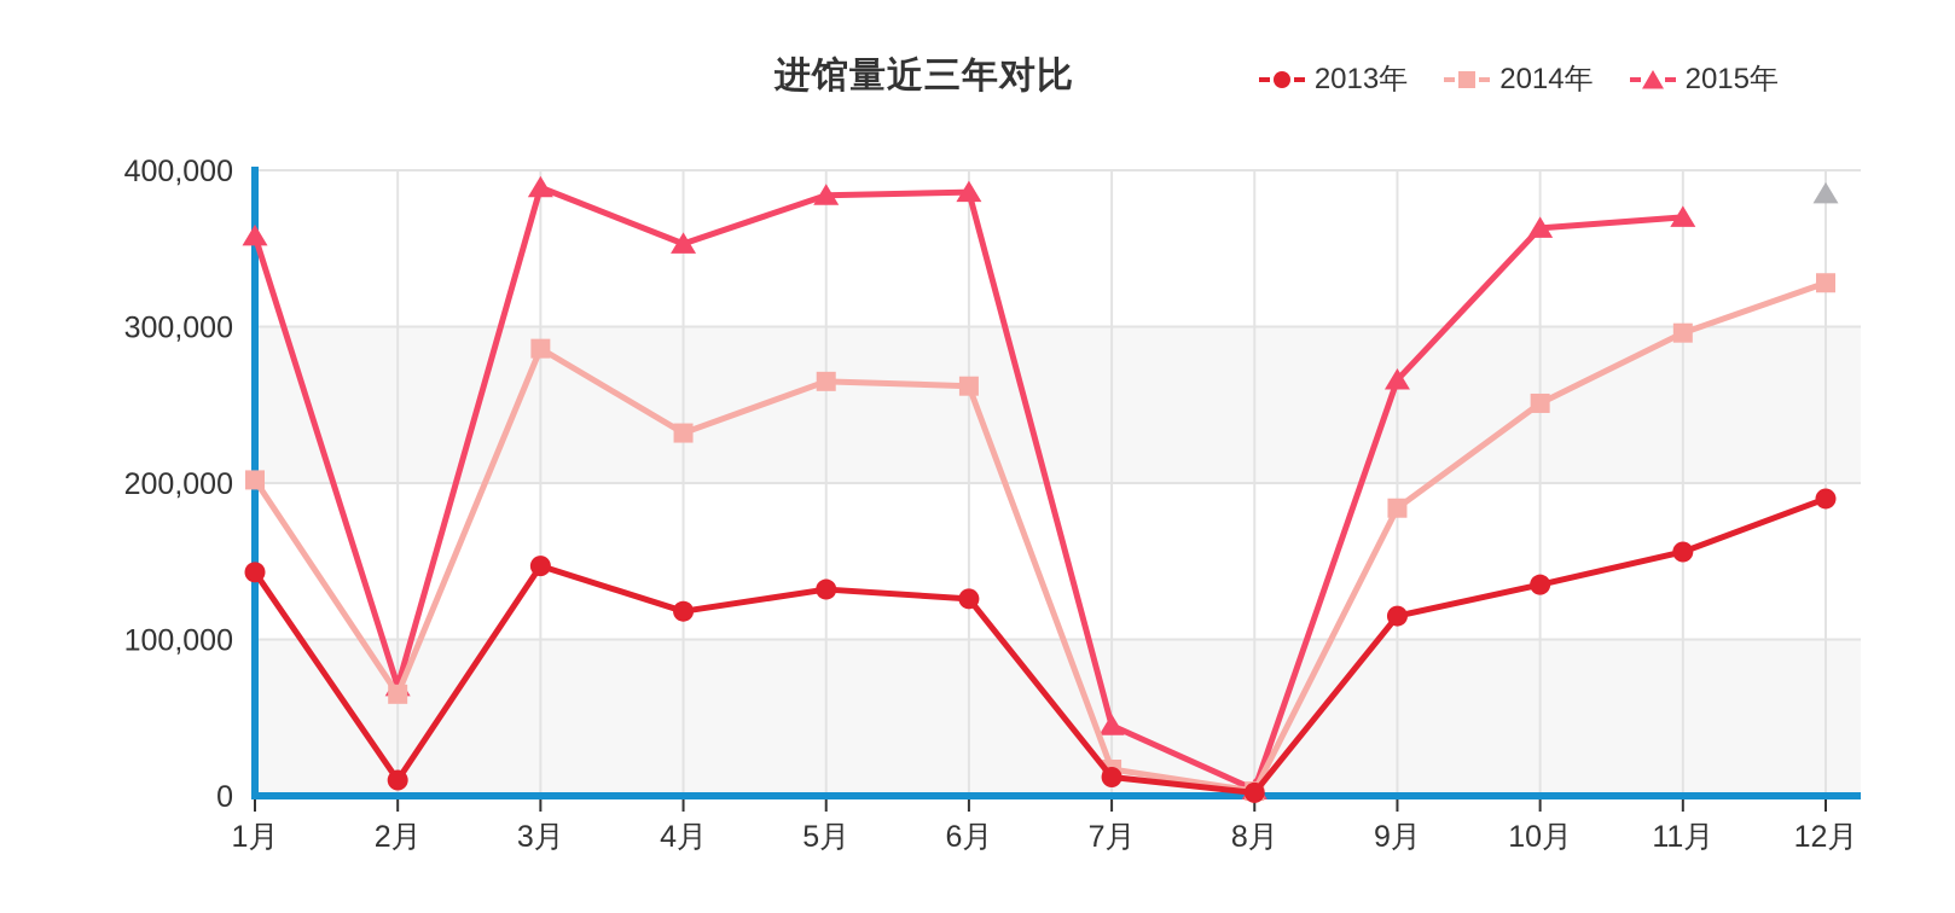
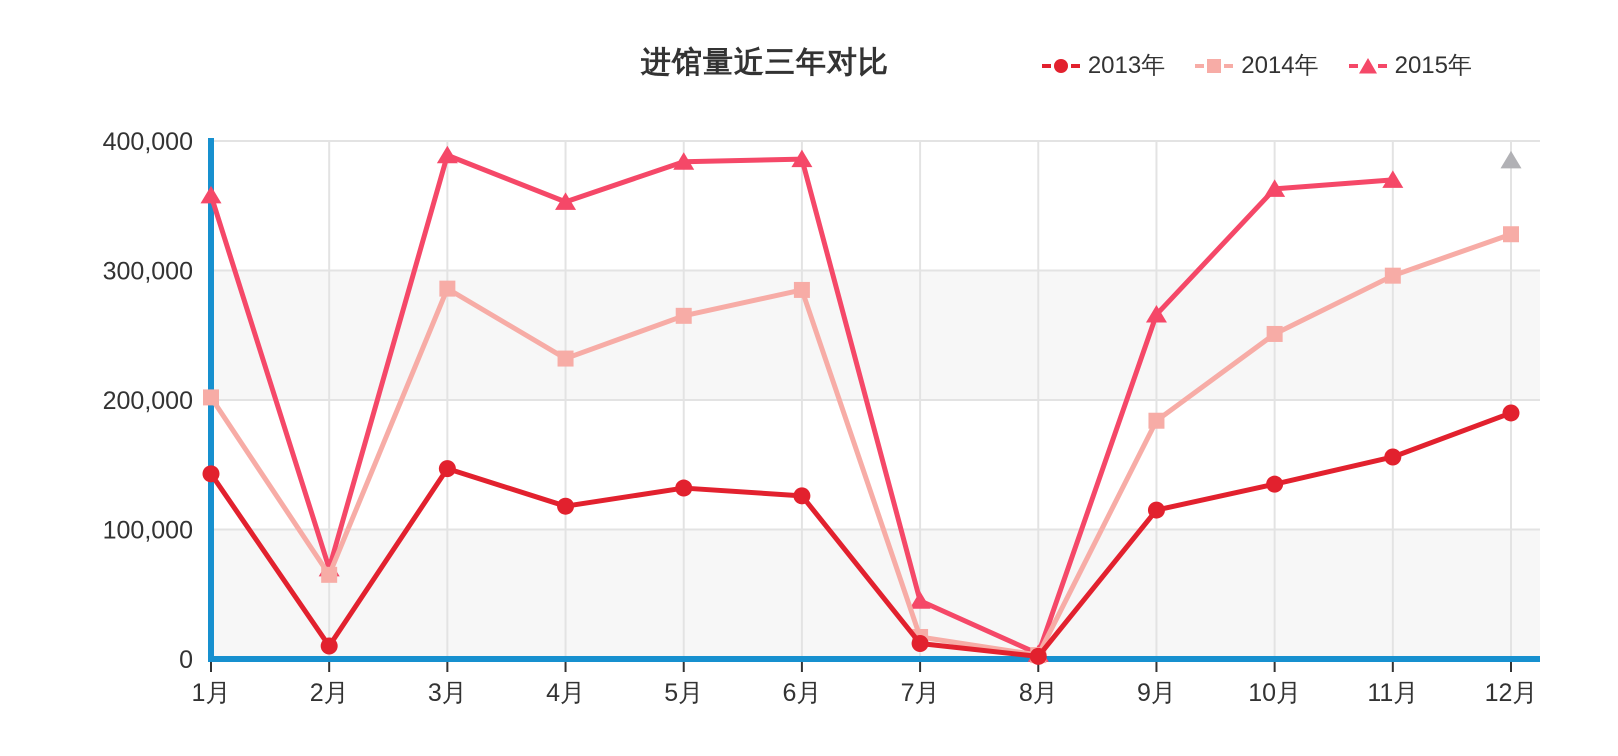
2014年/6月: 262000 -> 285000
